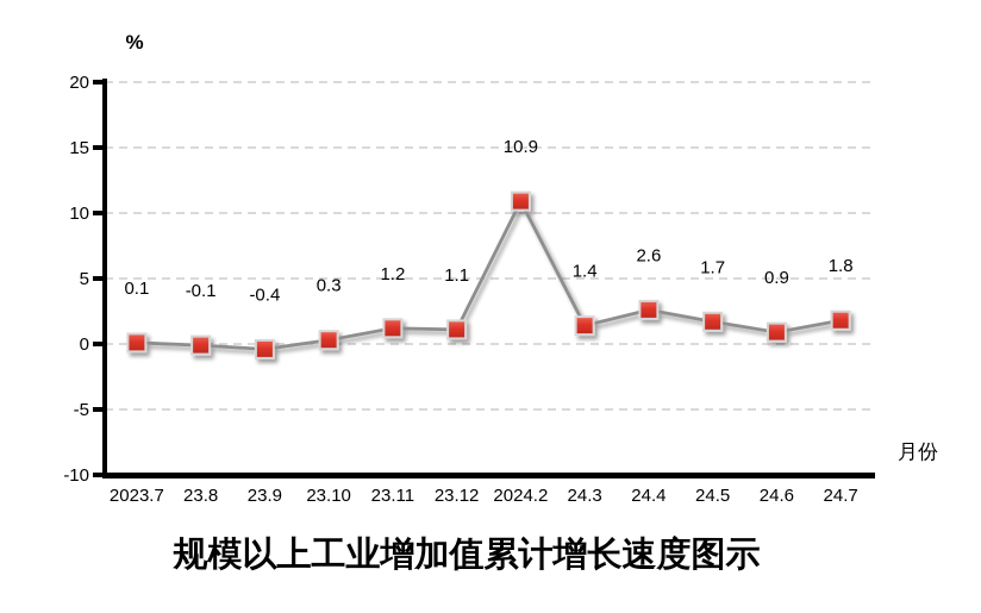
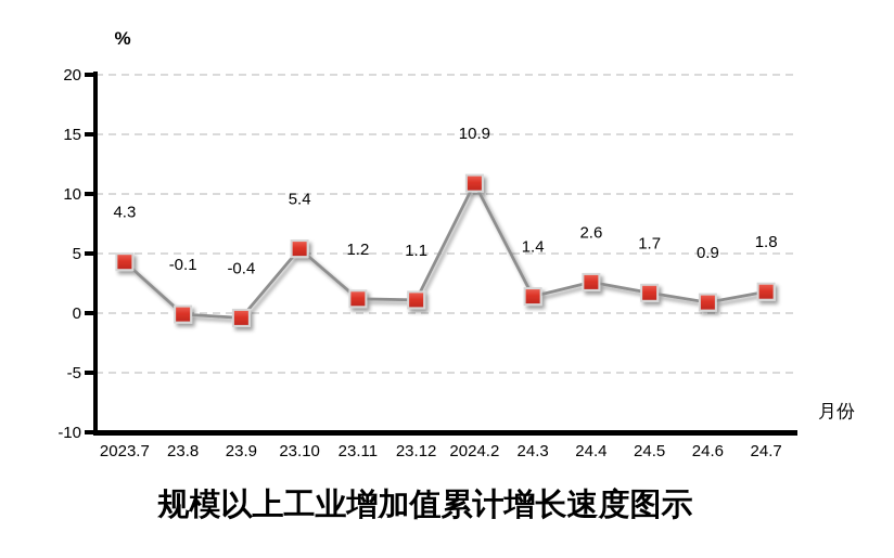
2023.7: 0.1 -> 4.3
23.10: 0.3 -> 5.4
